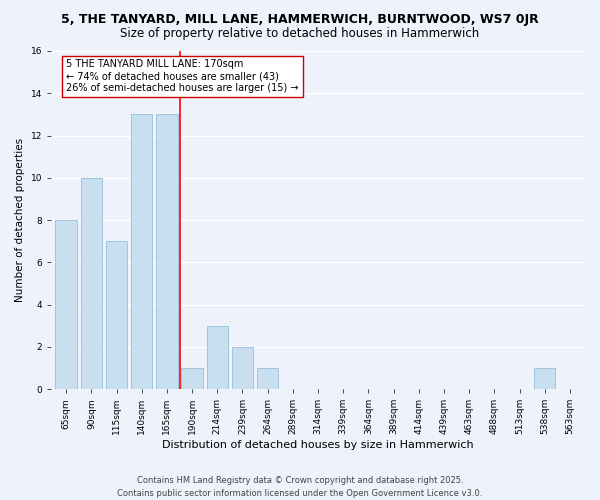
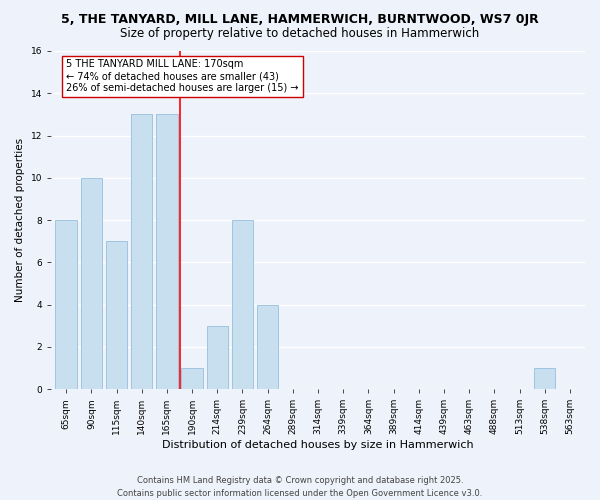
239sqm: 2 -> 8
264sqm: 1 -> 4
